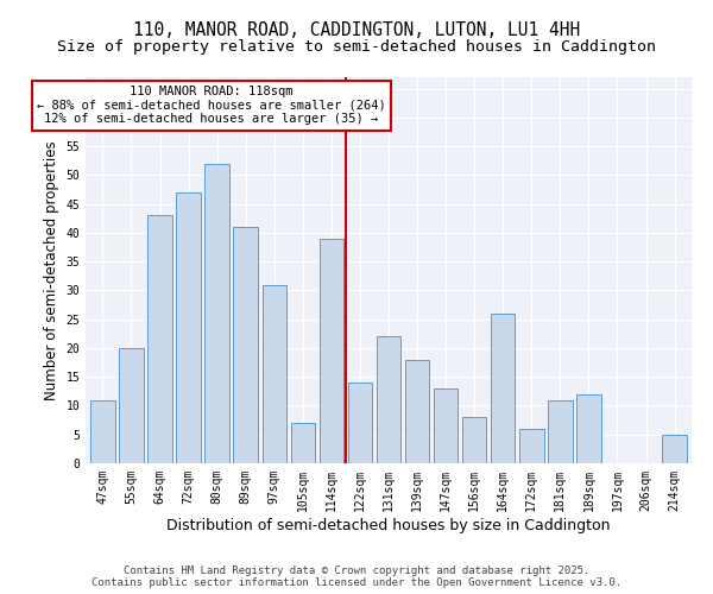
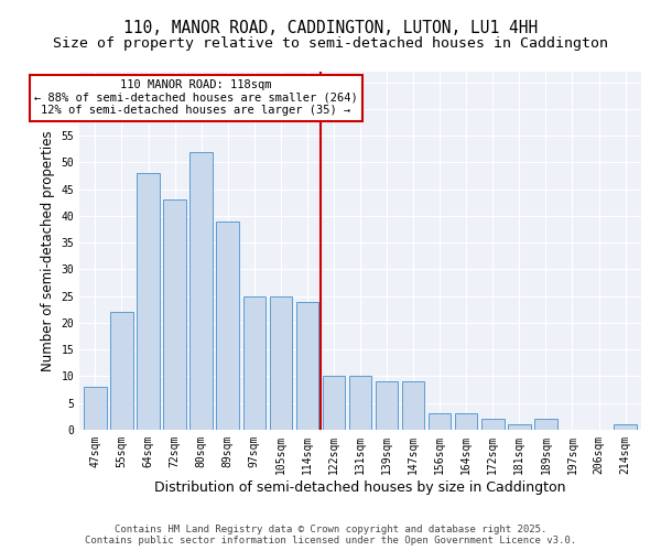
47sqm: 11 -> 8
55sqm: 20 -> 22
64sqm: 43 -> 48
72sqm: 47 -> 43
89sqm: 41 -> 39
97sqm: 31 -> 25
105sqm: 7 -> 25
114sqm: 39 -> 24
122sqm: 14 -> 10
131sqm: 22 -> 10
139sqm: 18 -> 9
147sqm: 13 -> 9
156sqm: 8 -> 3
164sqm: 26 -> 3
172sqm: 6 -> 2
181sqm: 11 -> 1
189sqm: 12 -> 2
214sqm: 5 -> 1
